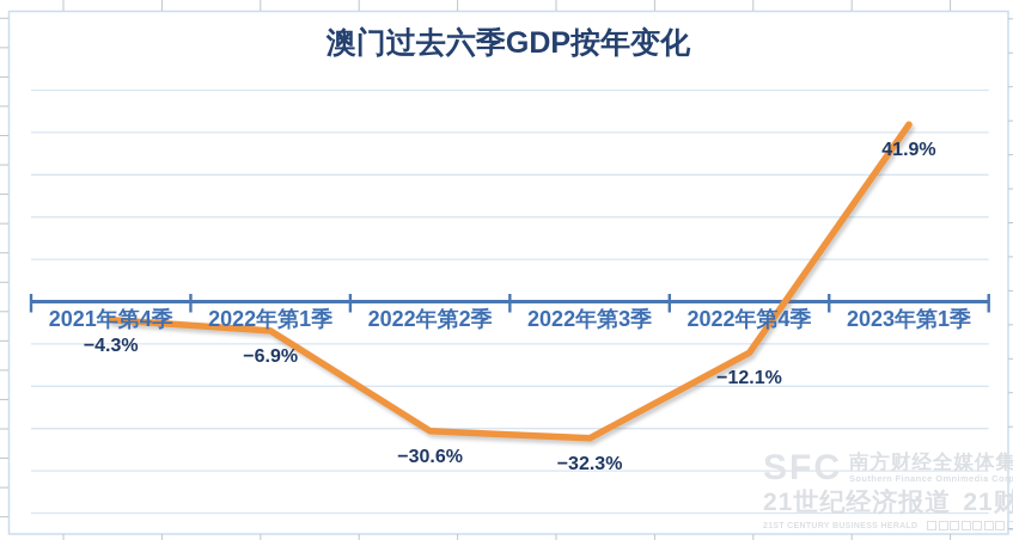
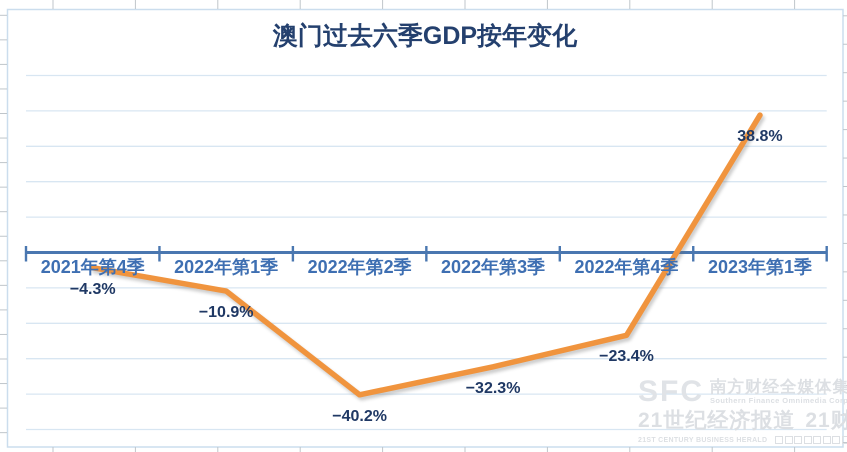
2022年第1季: −6.9% -> −10.9%
2022年第2季: −30.6% -> −40.2%
2022年第4季: −12.1% -> −23.4%
2023年第1季: 41.9% -> 38.8%
